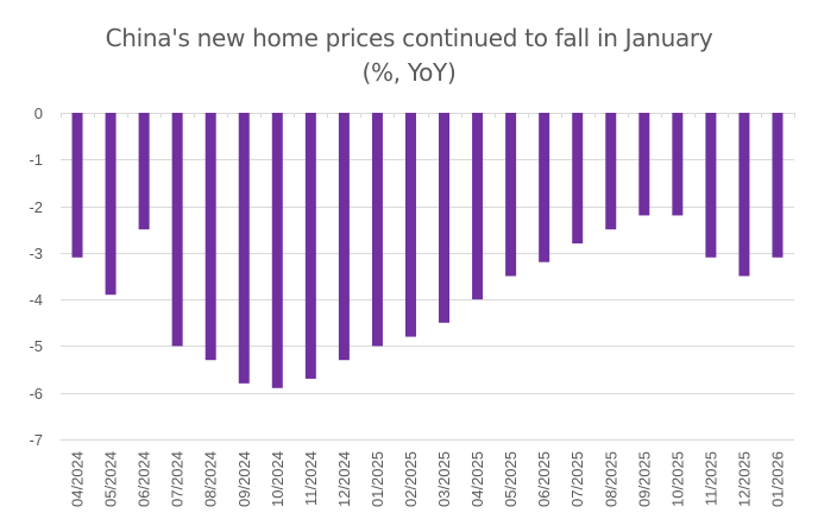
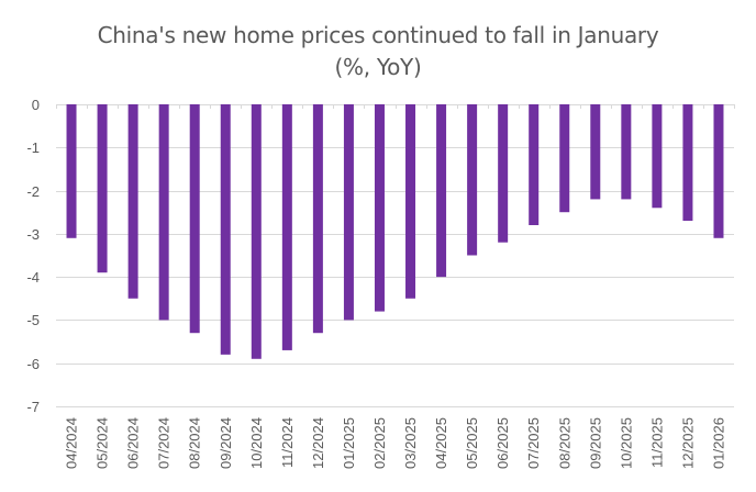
06/2024: -2.5 -> -4.5
11/2025: -3.1 -> -2.4
12/2025: -3.5 -> -2.7
